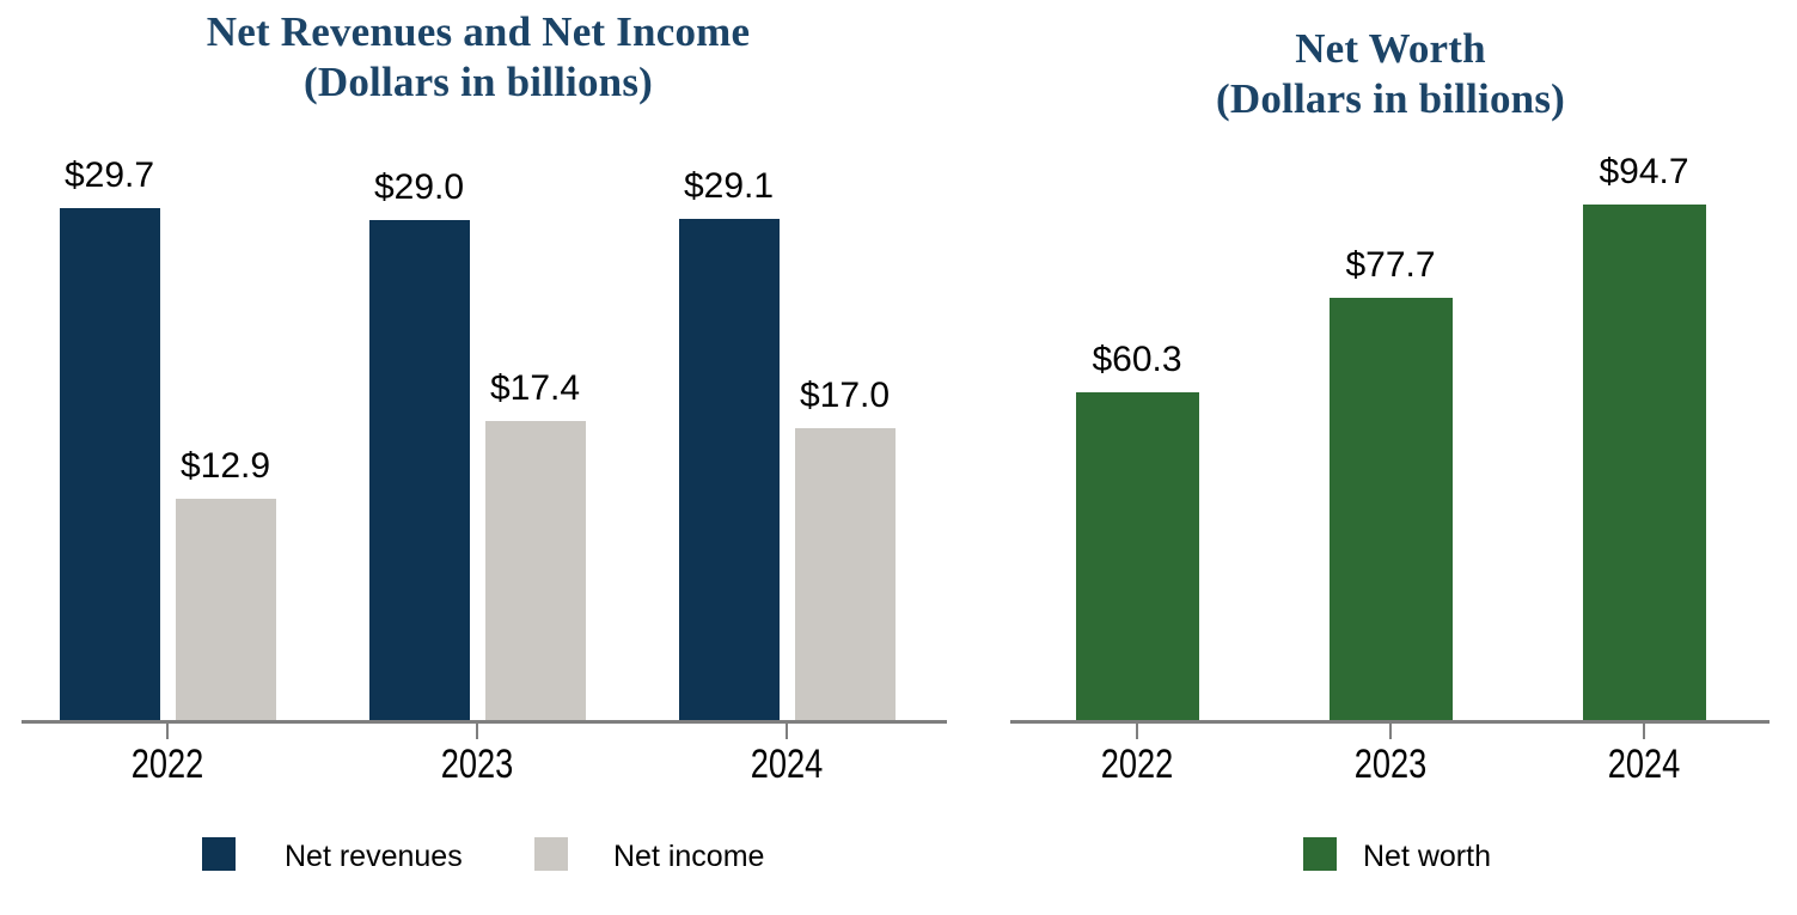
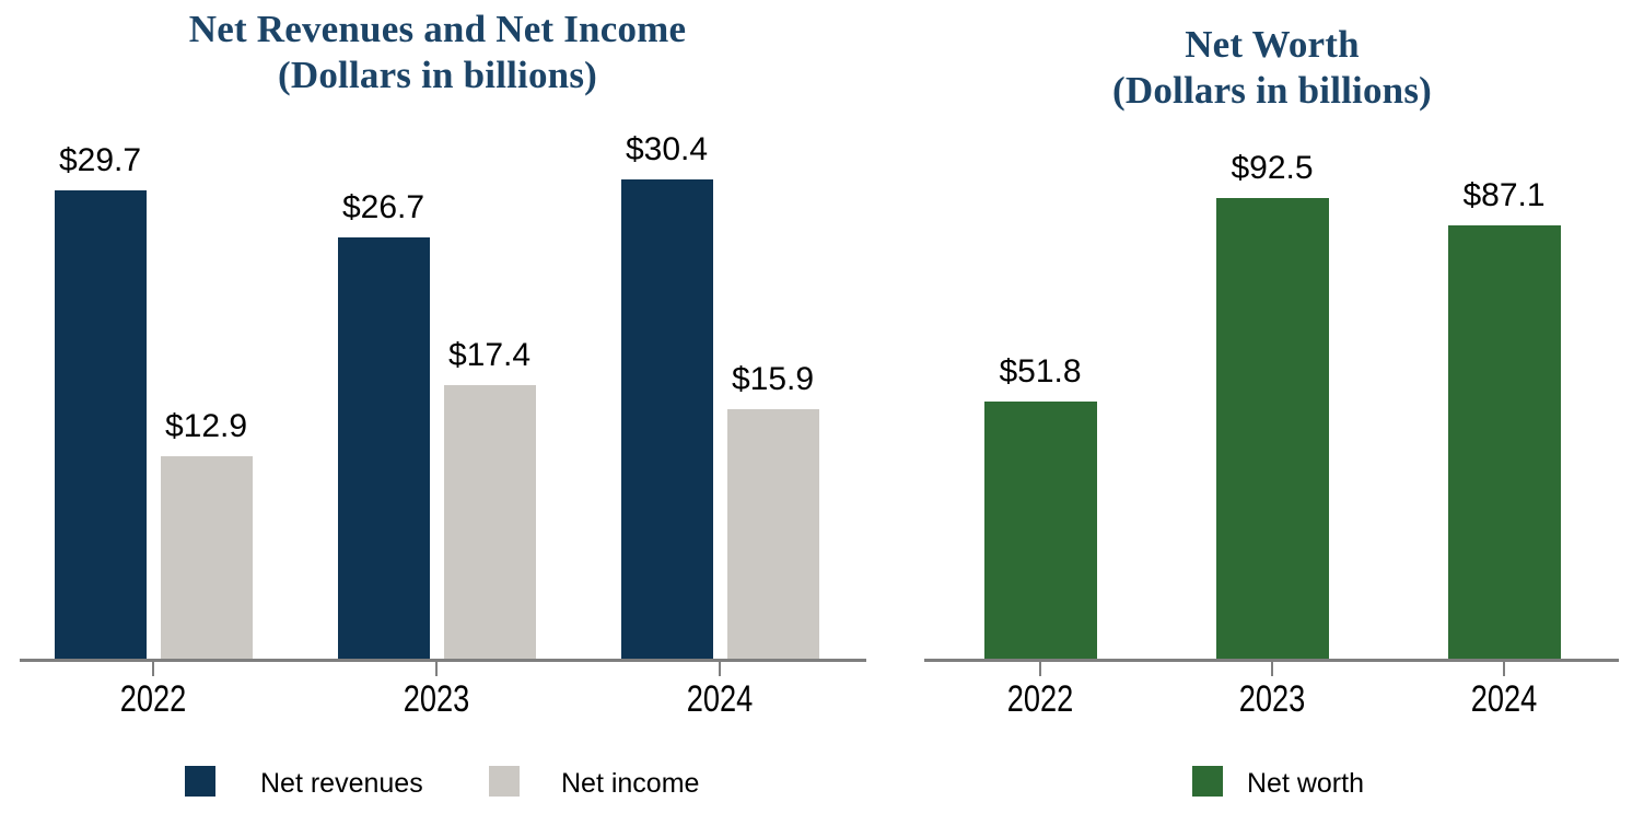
Net Revenues and Net Income/Net revenues/2023: $29.0 -> $26.7
Net Revenues and Net Income/Net revenues/2024: $29.1 -> $30.4
Net Revenues and Net Income/Net income/2024: $17.0 -> $15.9
Net Worth/2022: $60.3 -> $51.8
Net Worth/2023: $77.7 -> $92.5
Net Worth/2024: $94.7 -> $87.1
